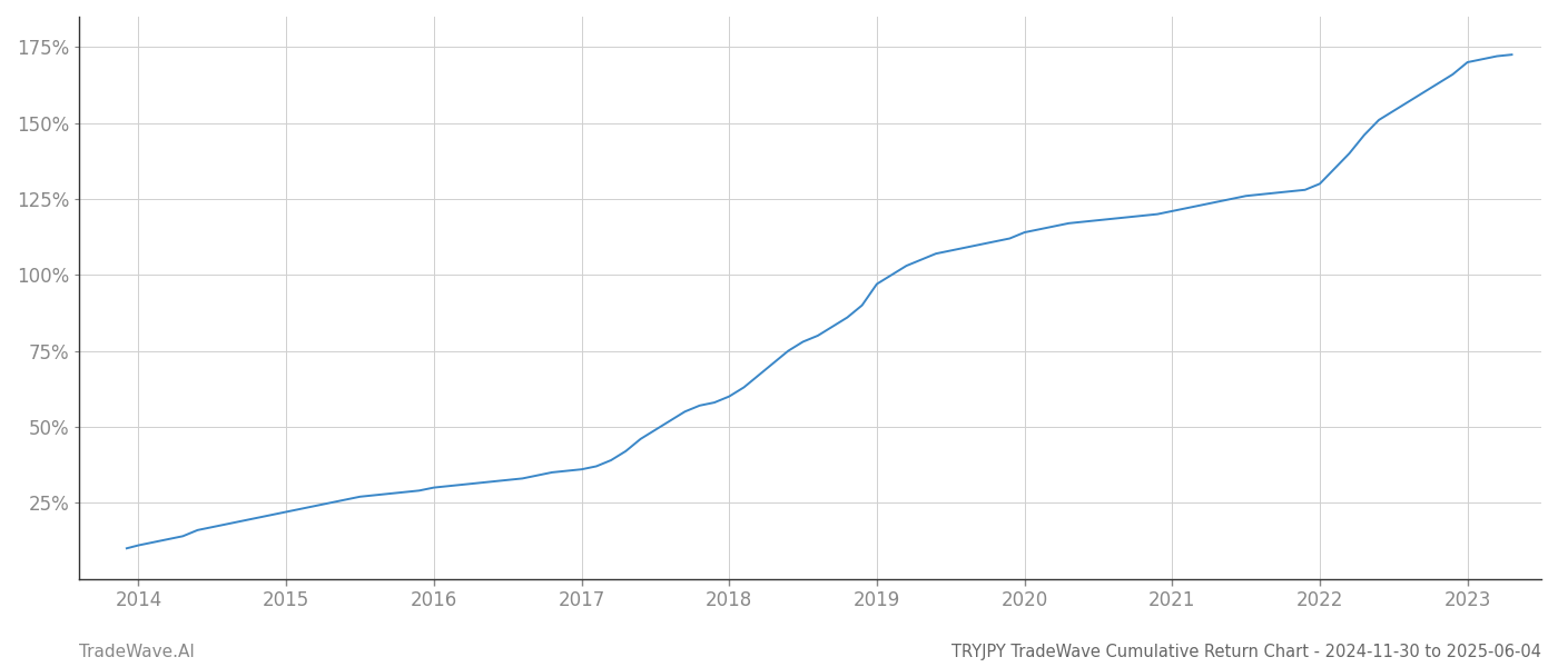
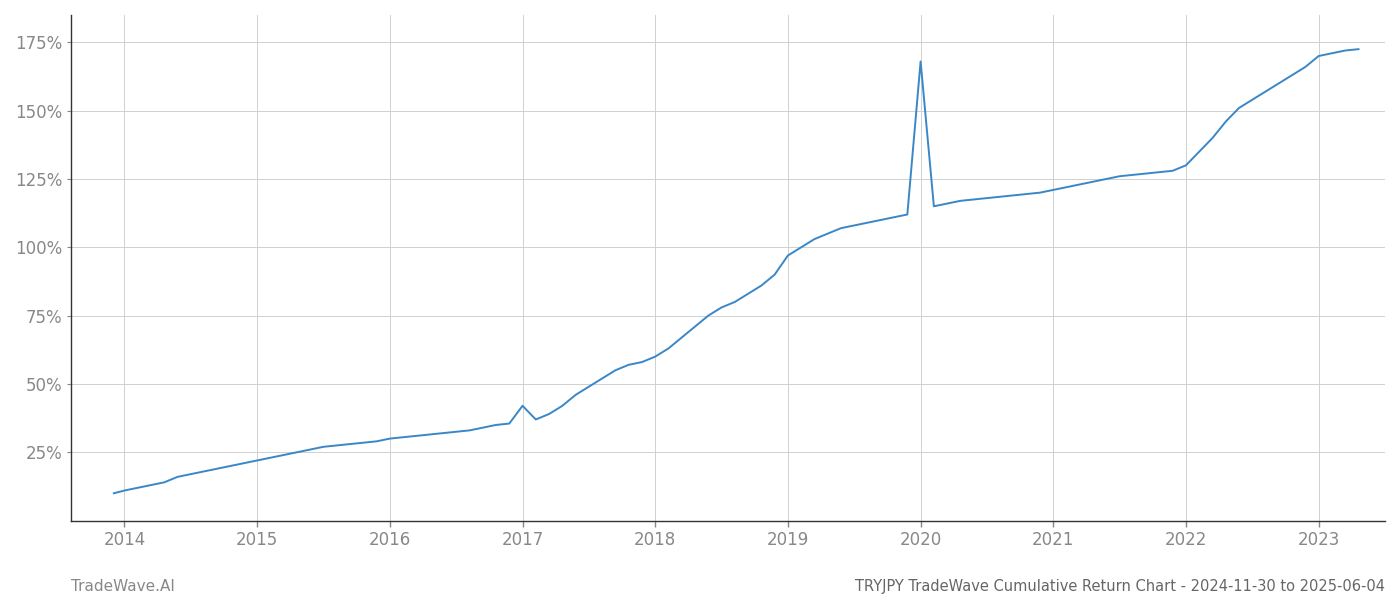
2017: 36.0% -> 42.0%
2020: 114.0% -> 168.0%
